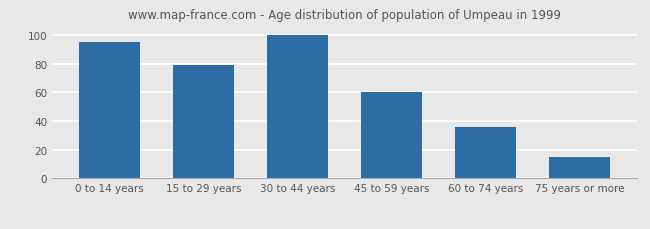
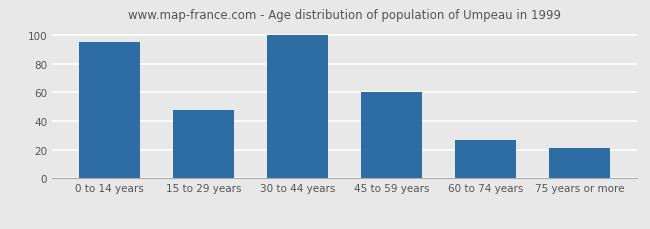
15 to 29 years: 79 -> 48
60 to 74 years: 36 -> 27
75 years or more: 15 -> 21
